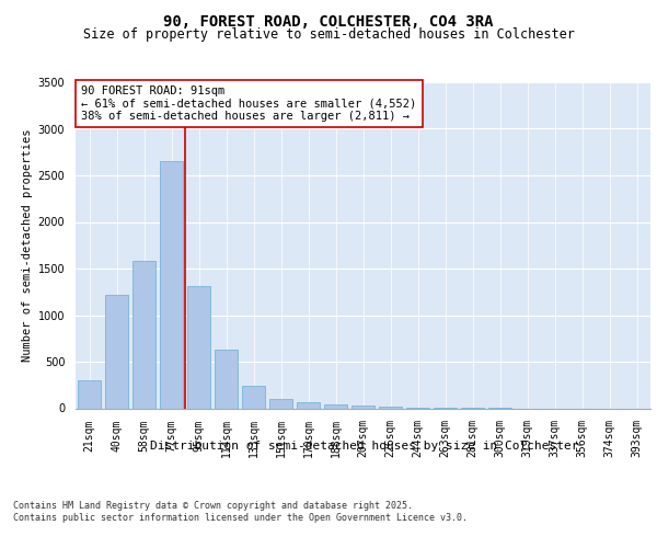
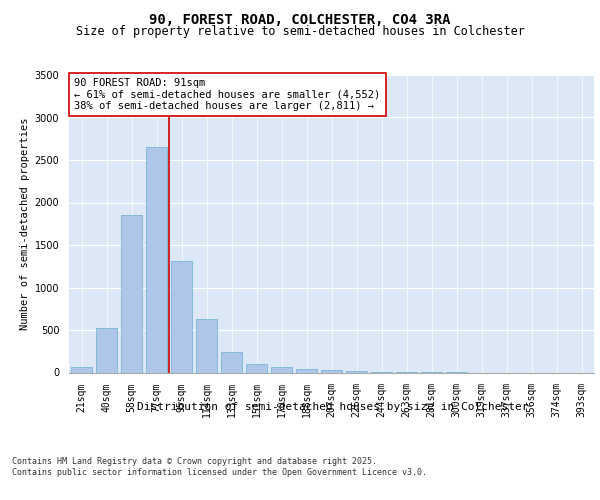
21sqm: 300 -> 60
40sqm: 1220 -> 520
58sqm: 1580 -> 1850
